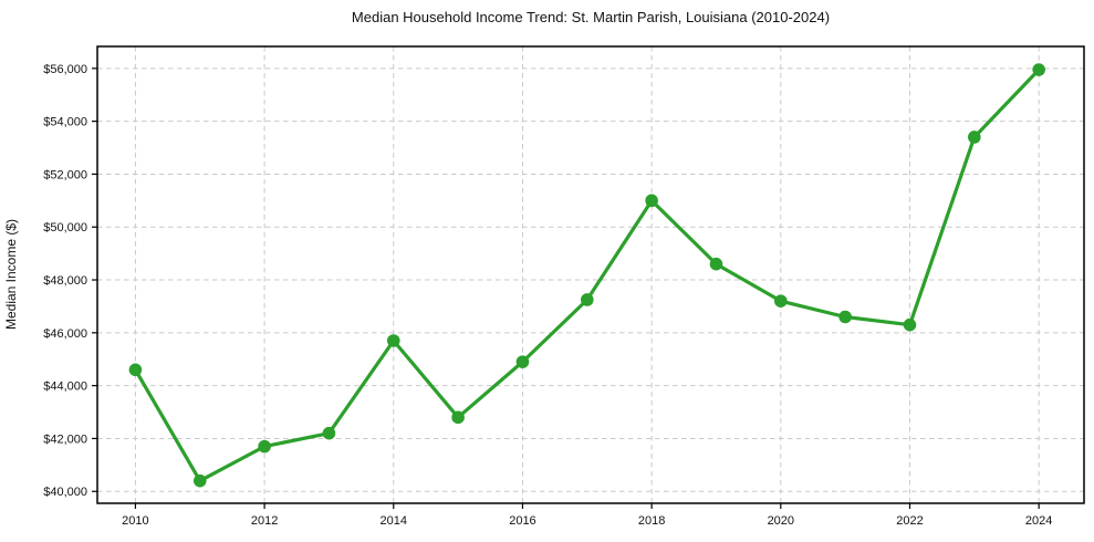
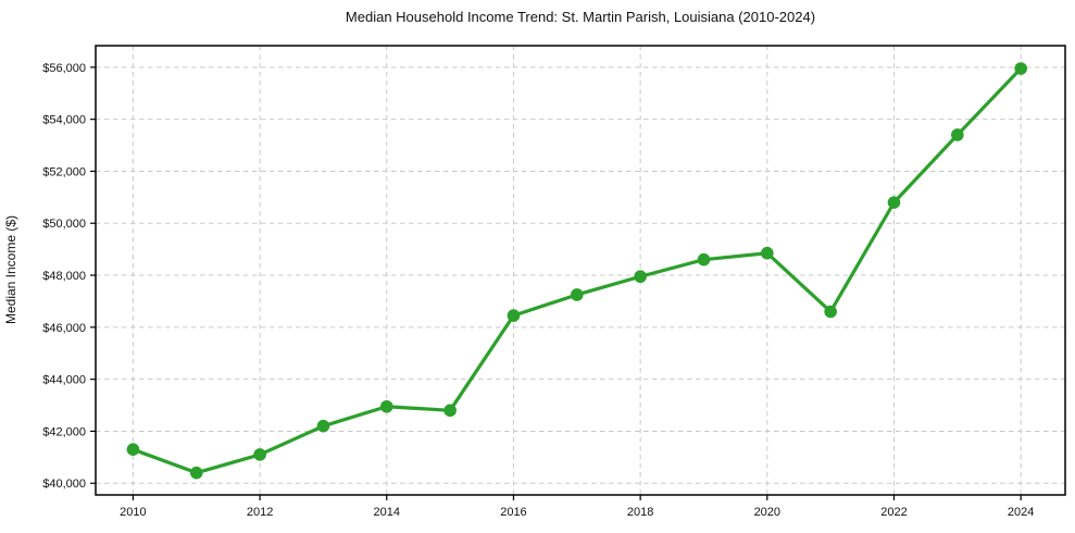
2010: $44600 -> $41300
2012: $41700 -> $41100
2014: $45700 -> $43000
2016: $44900 -> $46400
2018: $51000 -> $48000
2020: $47200 -> $48800
2022: $46300 -> $50800
